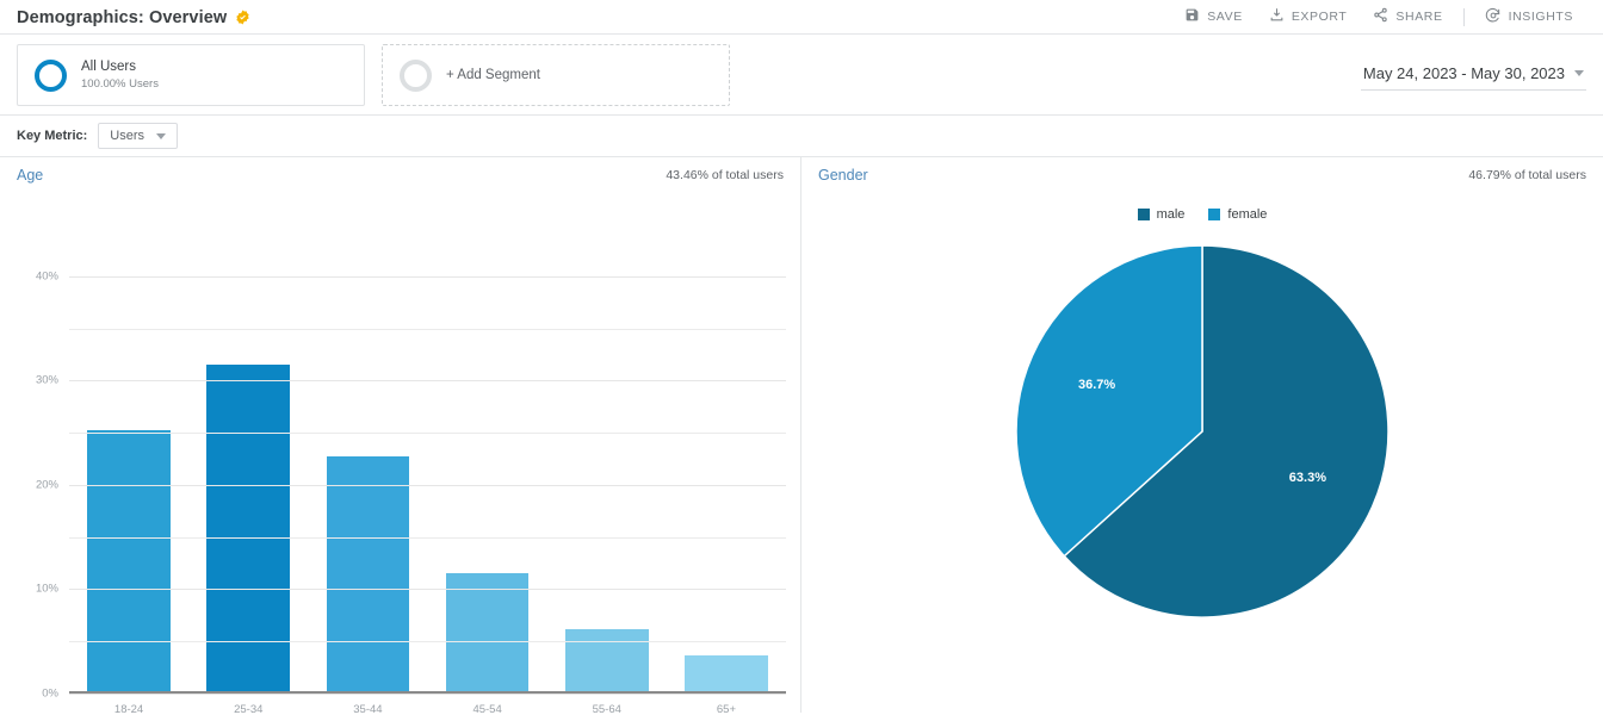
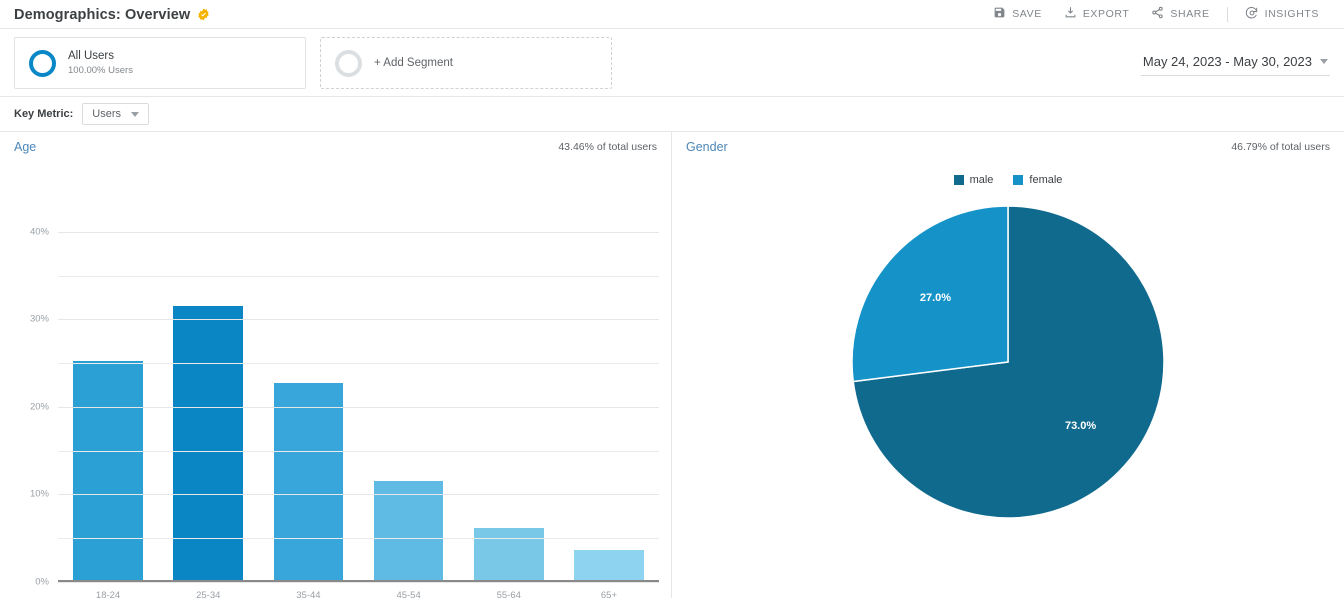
Gender/male: 63.3% -> 73.0%
Gender/female: 36.7% -> 27.0%
